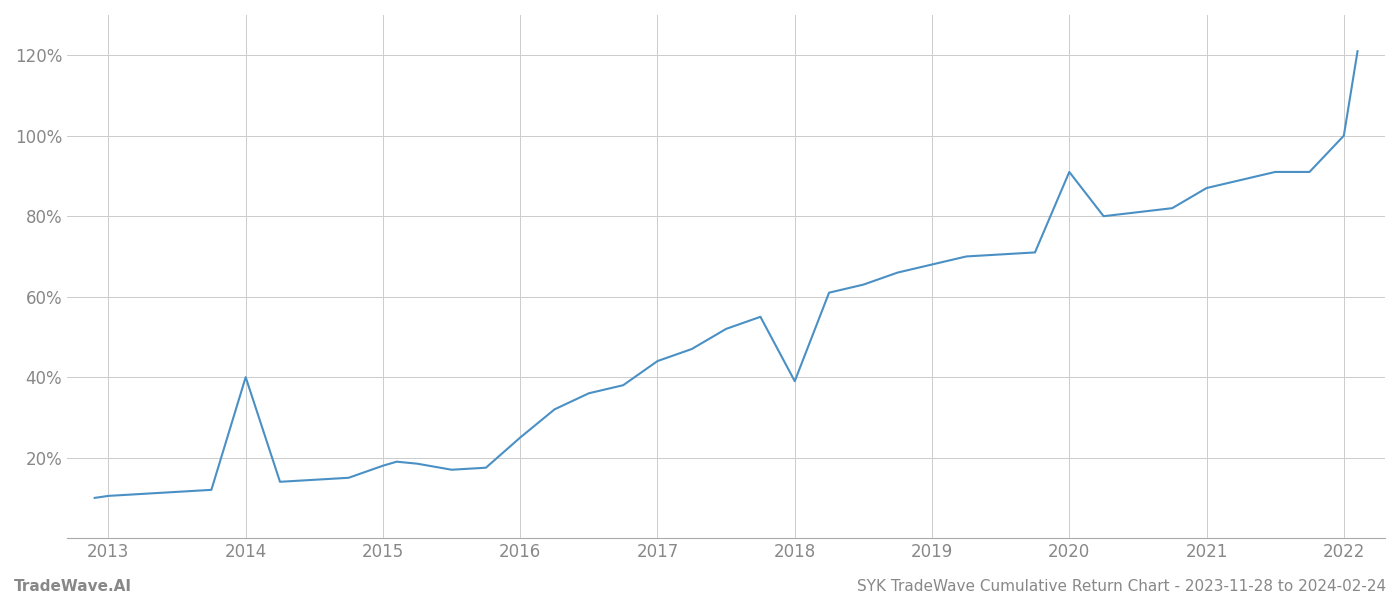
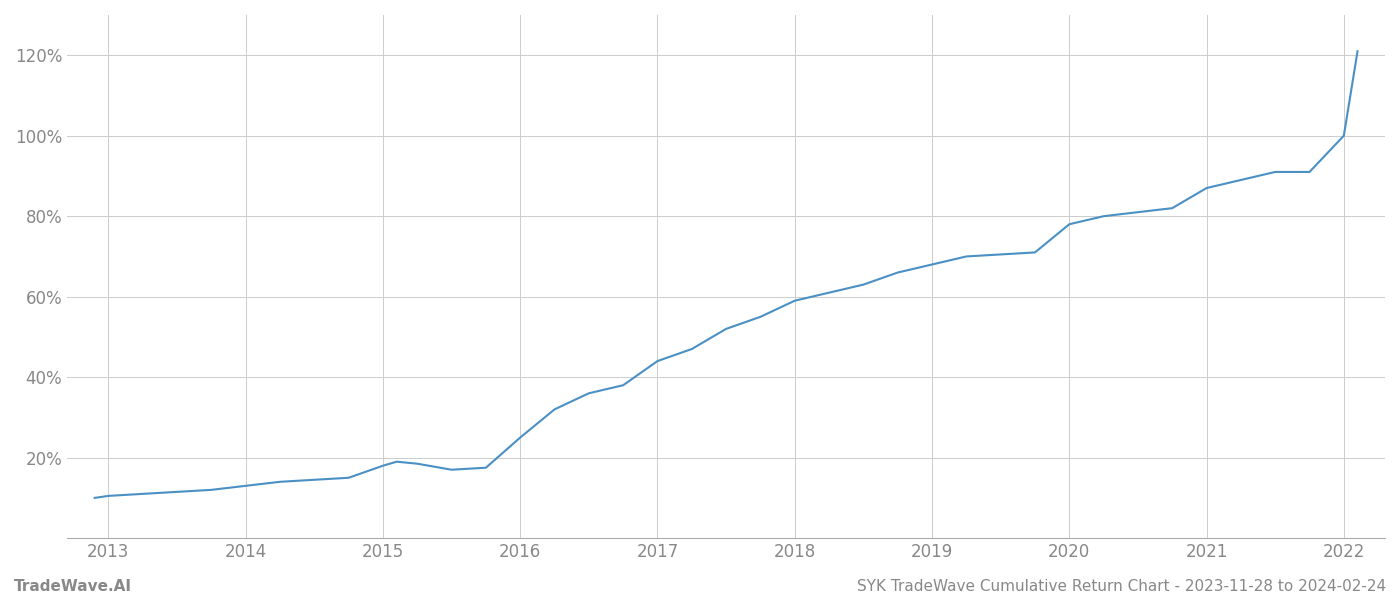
2014: 40.0% -> 13.0%
2018: 39.0% -> 59.0%
2020: 91.0% -> 78.0%
